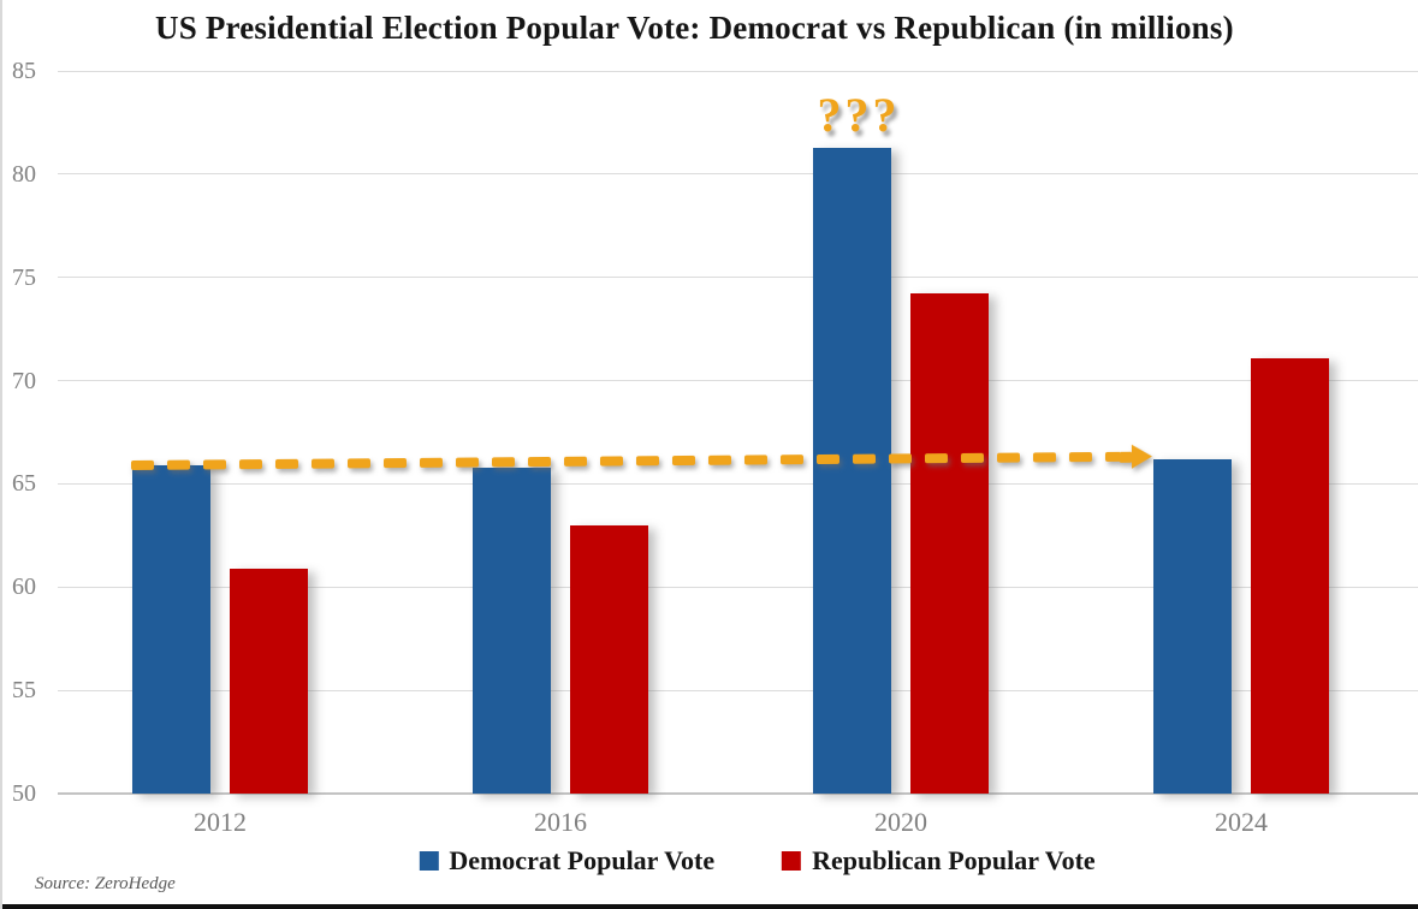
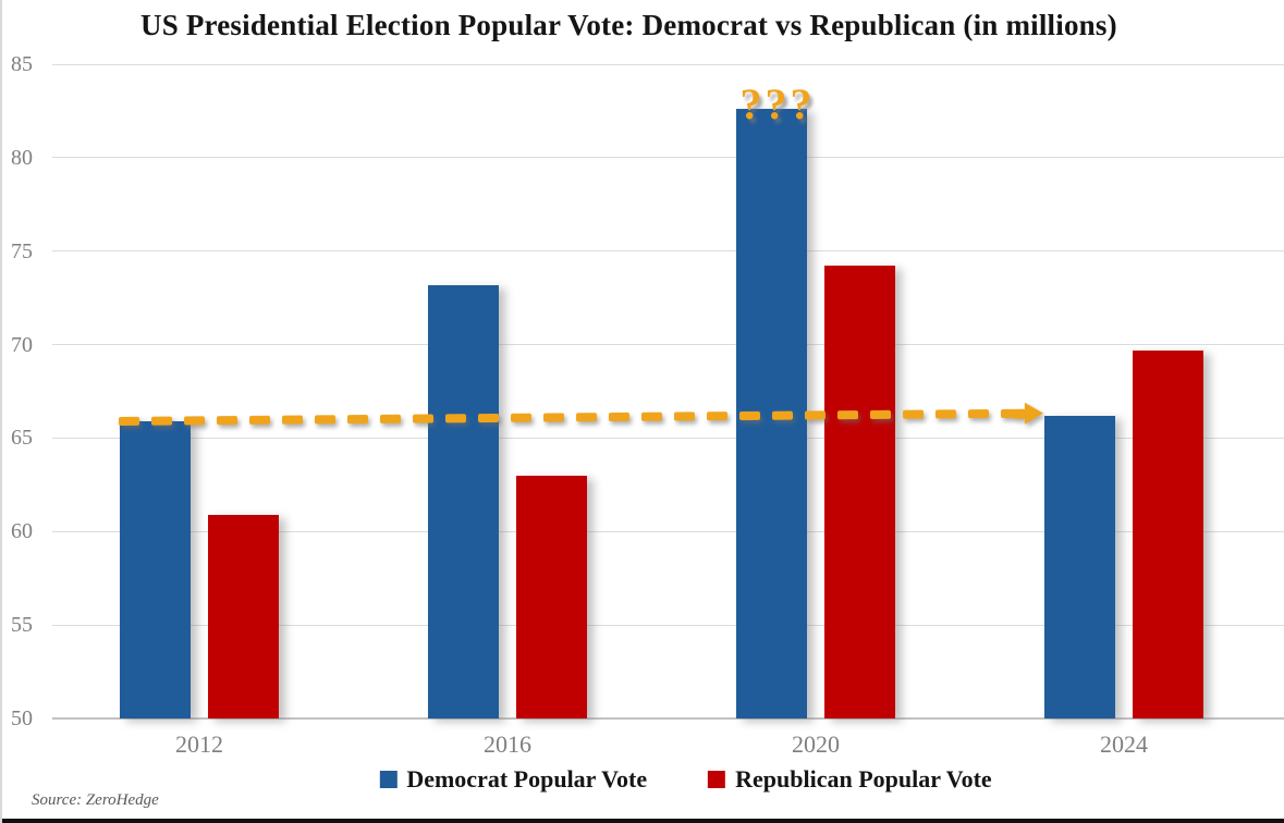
Democrat Popular Vote/2016: 65.8 -> 73.2
Democrat Popular Vote/2020: 81.3 -> 82.6
Republican Popular Vote/2024: 71.1 -> 69.7
